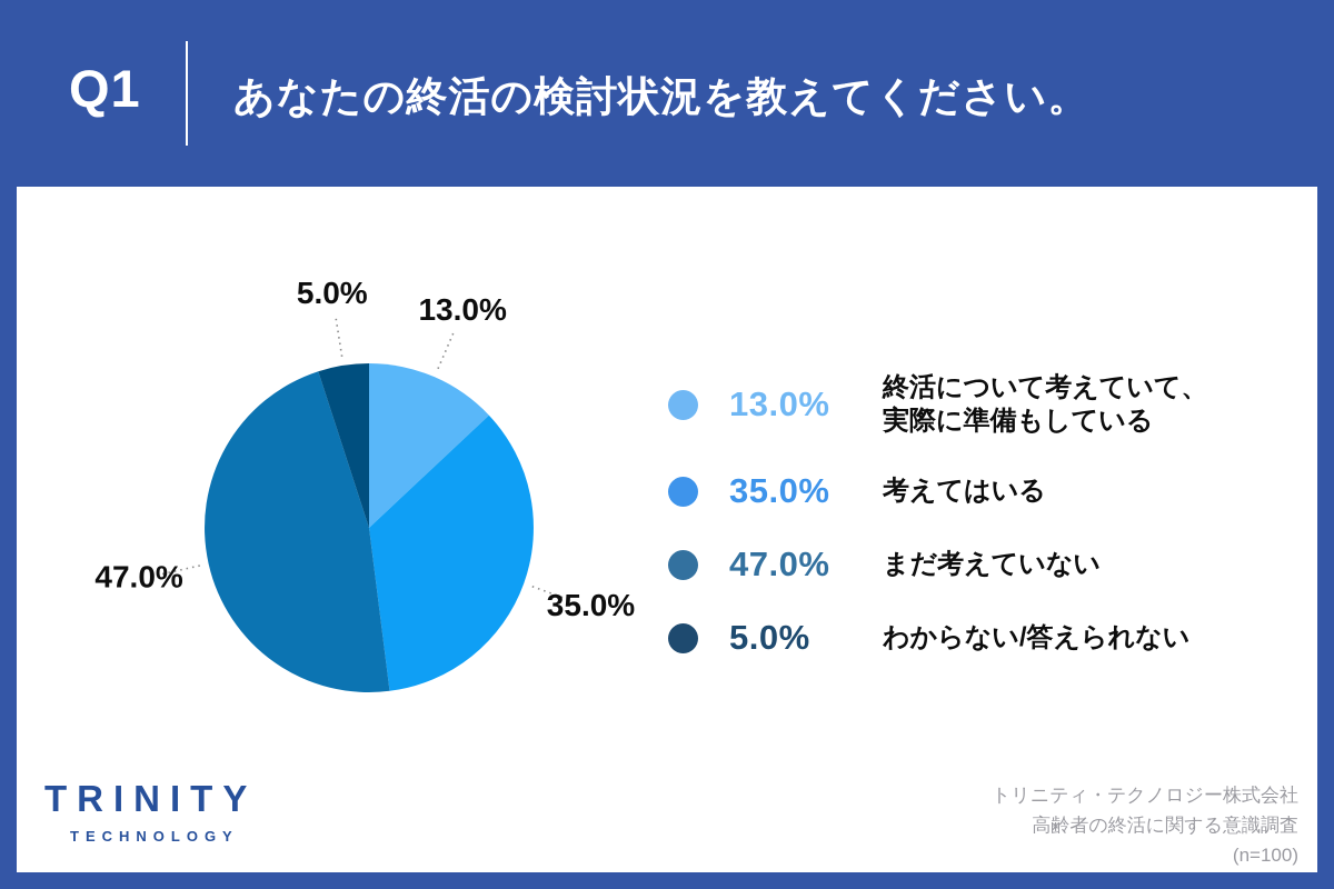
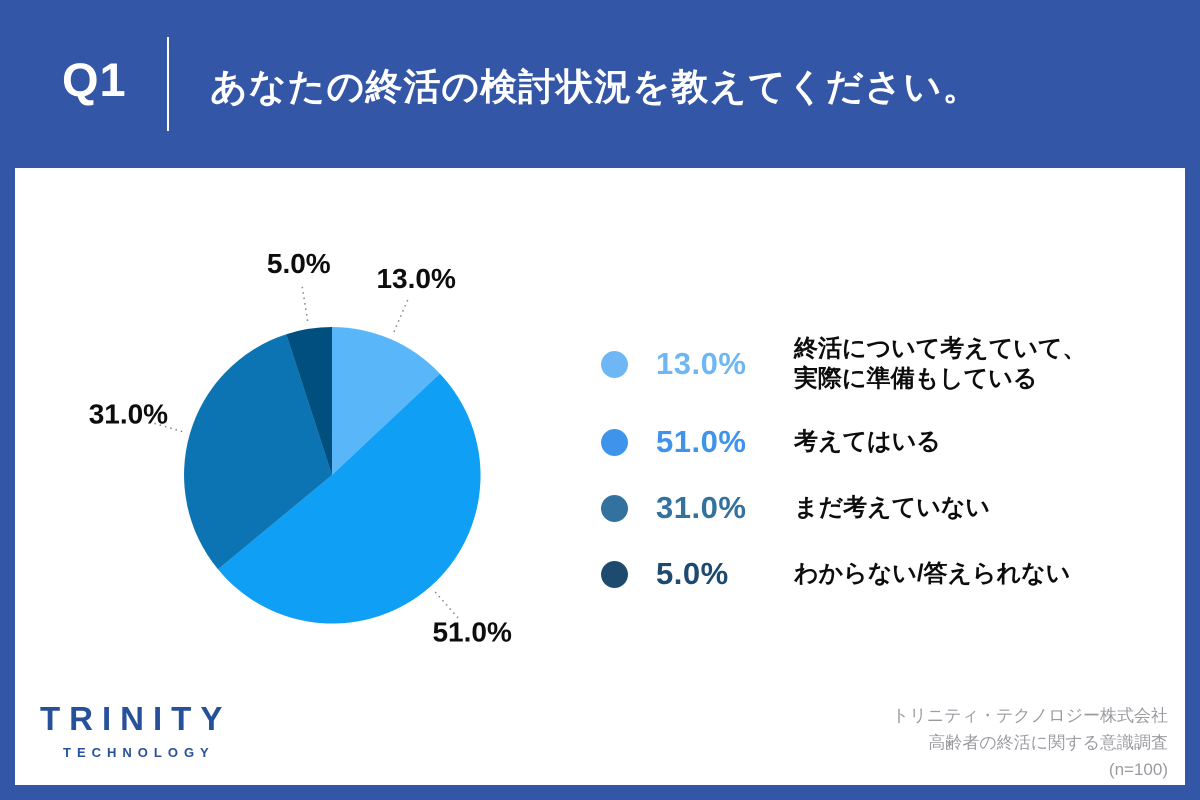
考えてはいる: 35.0% -> 51.0%
まだ考えていない: 47.0% -> 31.0%
